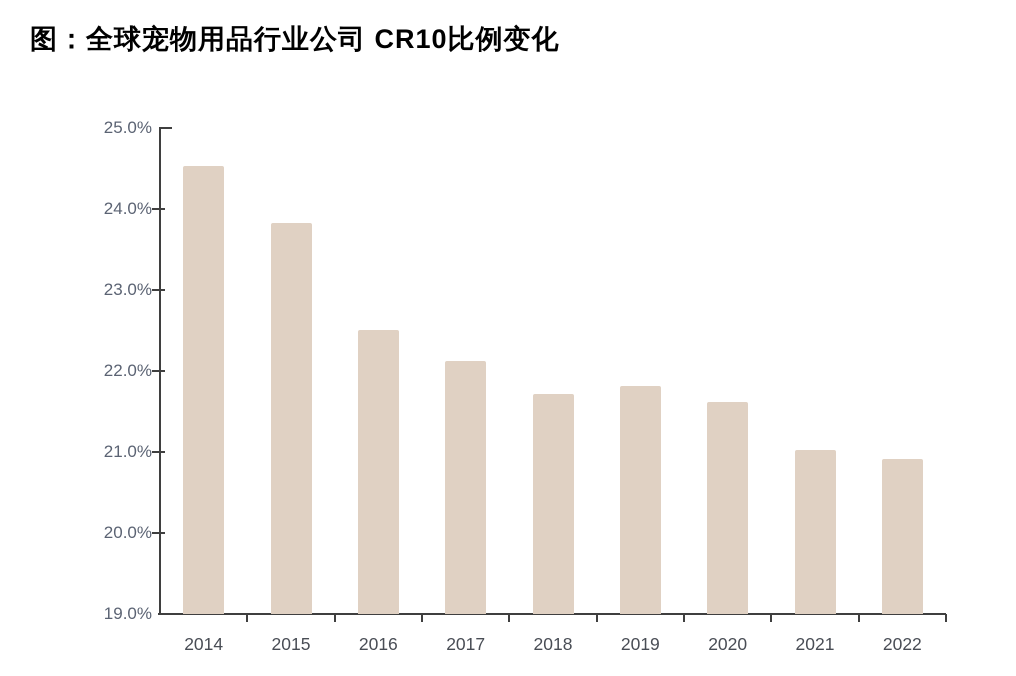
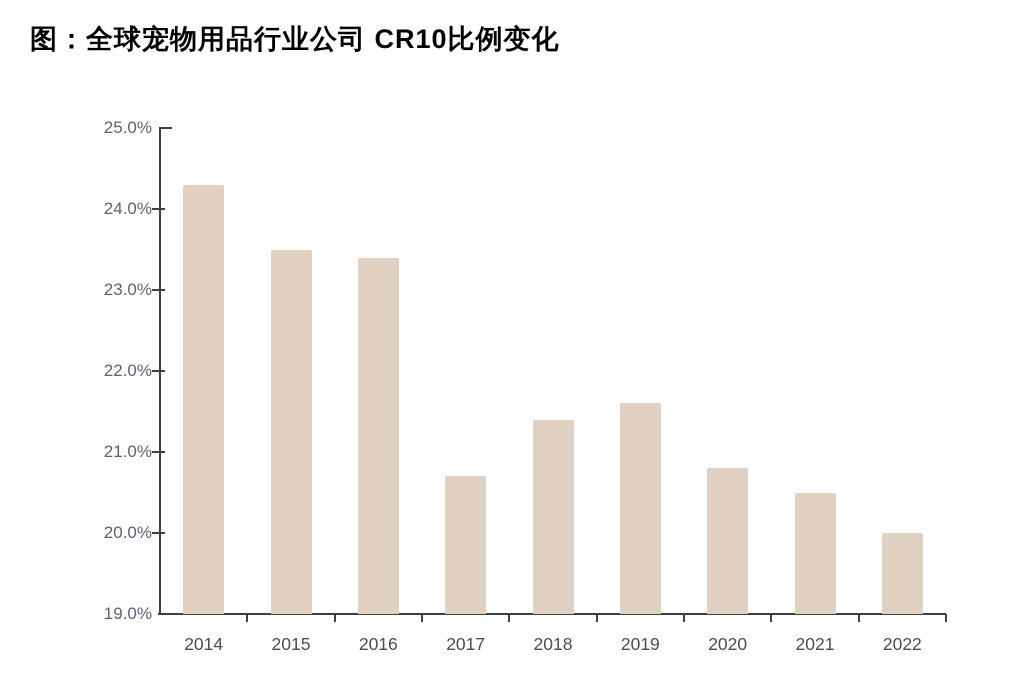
2014: 24.5% -> 24.3%
2015: 23.8% -> 23.5%
2016: 22.5% -> 23.4%
2017: 22.1% -> 20.7%
2018: 21.7% -> 21.4%
2019: 21.8% -> 21.6%
2020: 21.6% -> 20.8%
2021: 21.0% -> 20.5%
2022: 20.9% -> 20.0%
